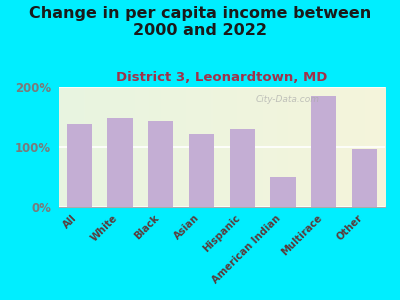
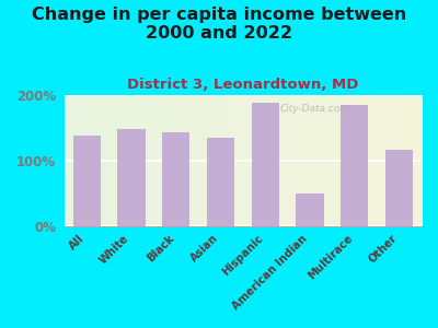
Asian: 122% -> 134%
Hispanic: 130% -> 188%
Other: 97% -> 116%
